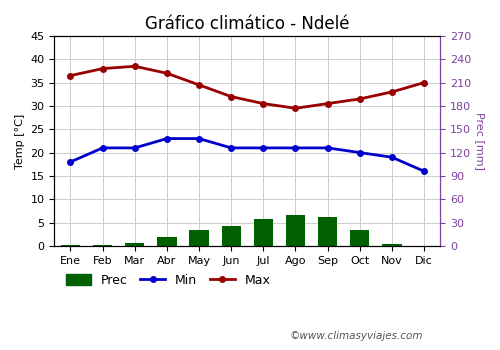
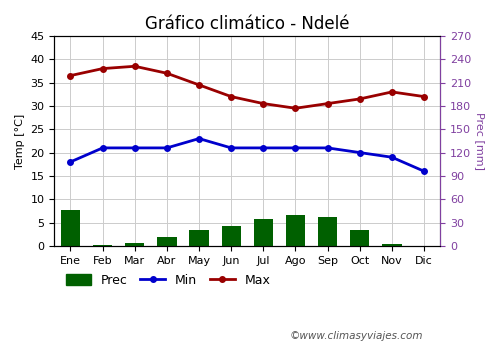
Prec/Ene: 1 -> 46
Min/Abr: 23 -> 21
Max/Dic: 35.0 -> 32.0
